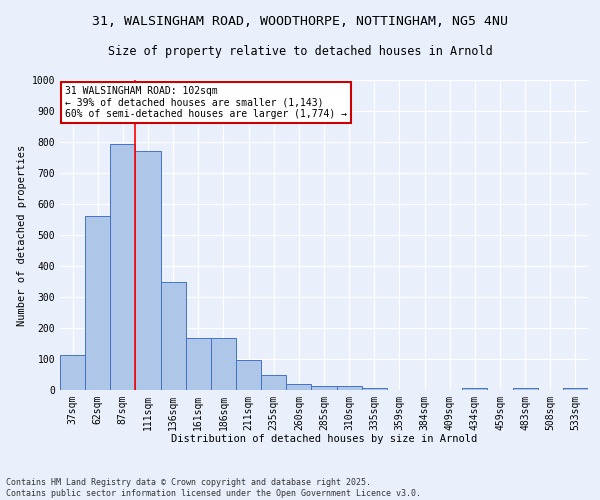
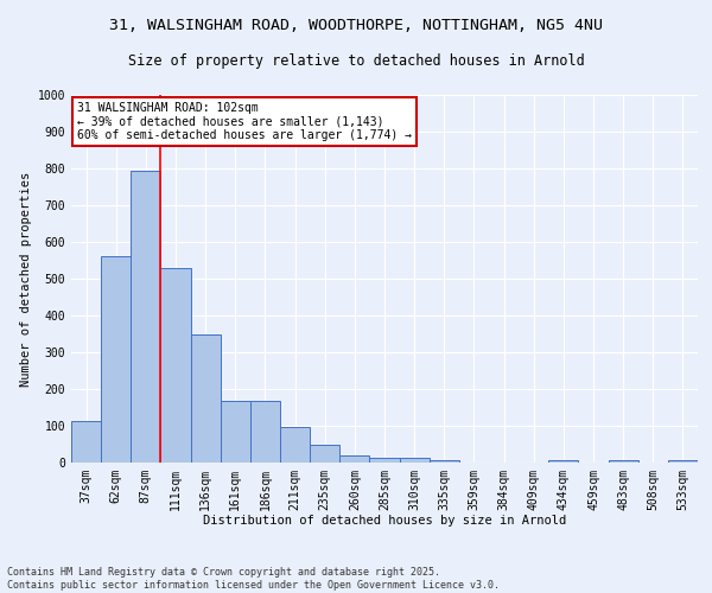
111sqm: 770 -> 530
